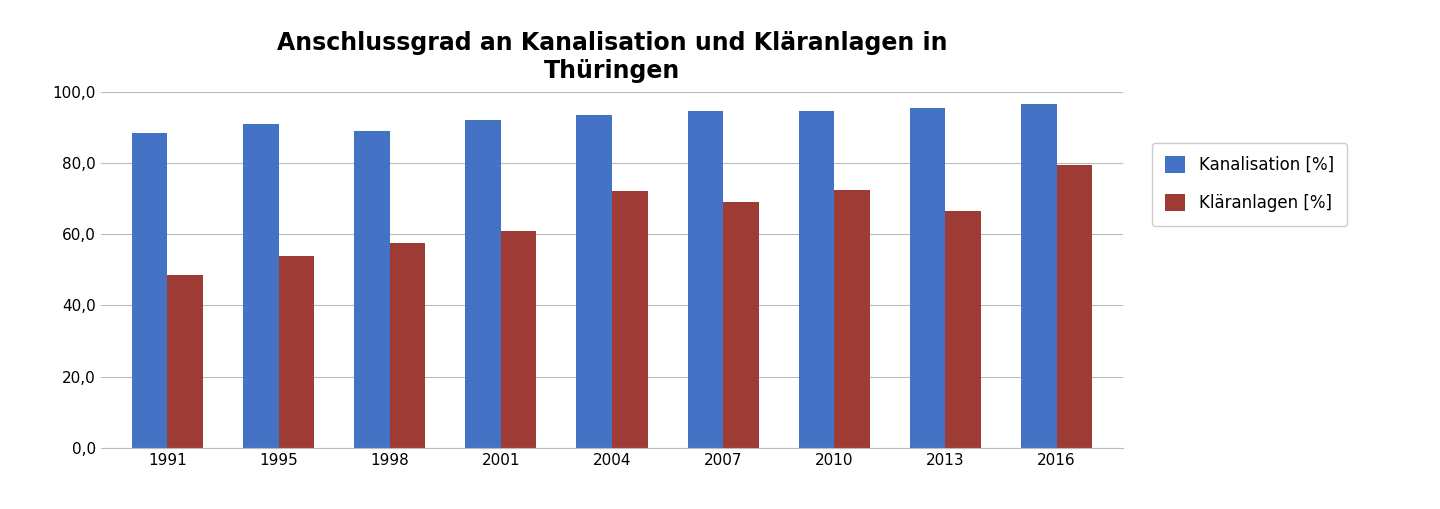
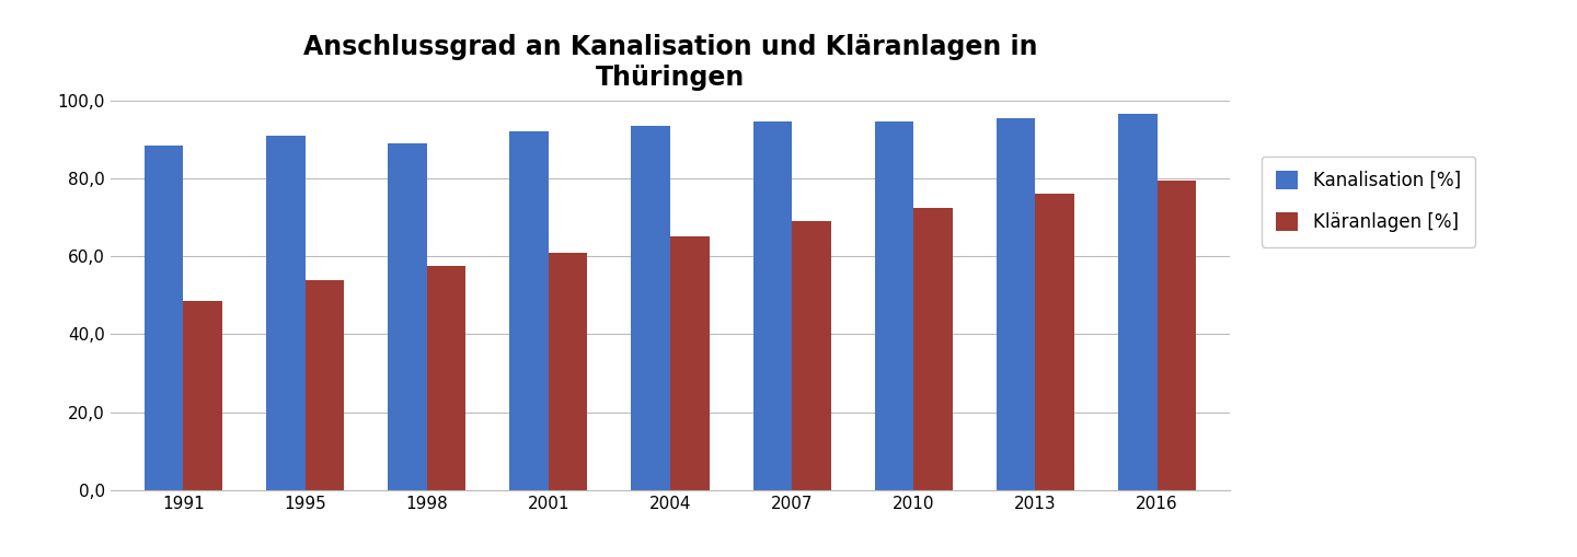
Kläranlagen [%]/2004: 72,0 -> 65,0
Kläranlagen [%]/2013: 66,5 -> 76,0
